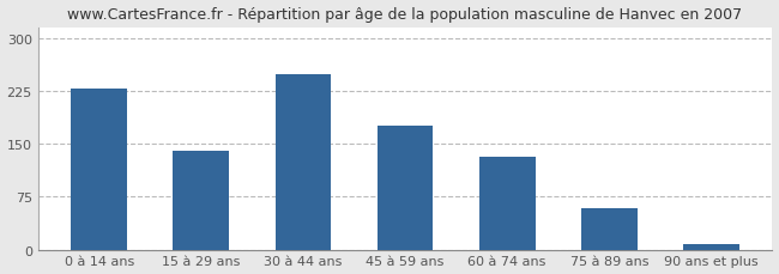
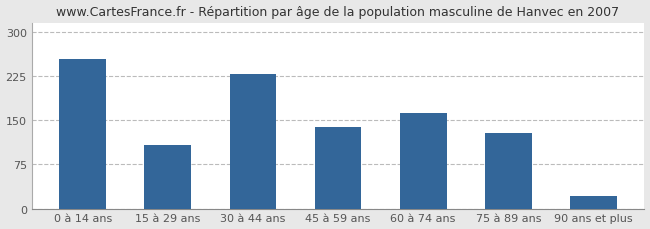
0 à 14 ans: 228 -> 254
15 à 29 ans: 140 -> 108
30 à 44 ans: 248 -> 228
45 à 59 ans: 175 -> 138
60 à 74 ans: 132 -> 162
75 à 89 ans: 58 -> 128
90 ans et plus: 7 -> 22
